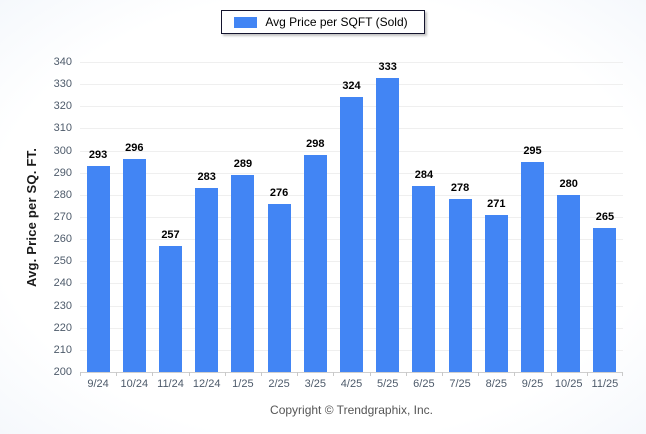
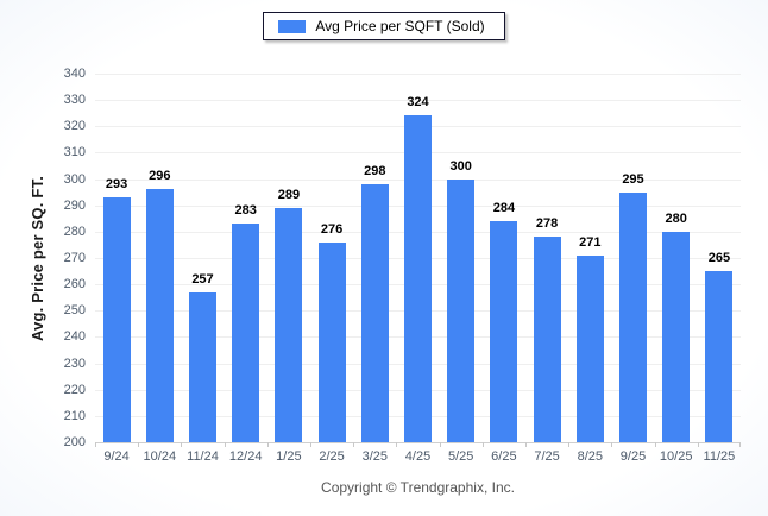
5/25: 333 -> 300
